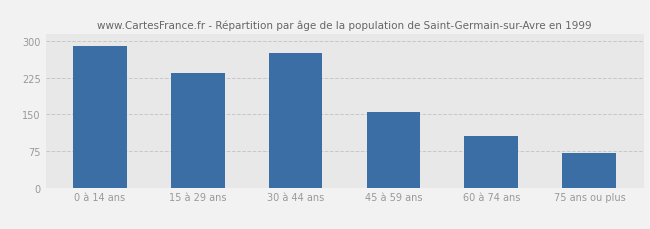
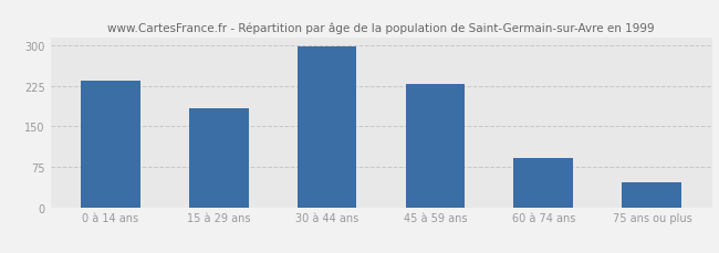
0 à 14 ans: 290 -> 234
15 à 29 ans: 235 -> 183
30 à 44 ans: 275 -> 298
45 à 59 ans: 155 -> 229
60 à 74 ans: 105 -> 91
75 ans ou plus: 70 -> 47
